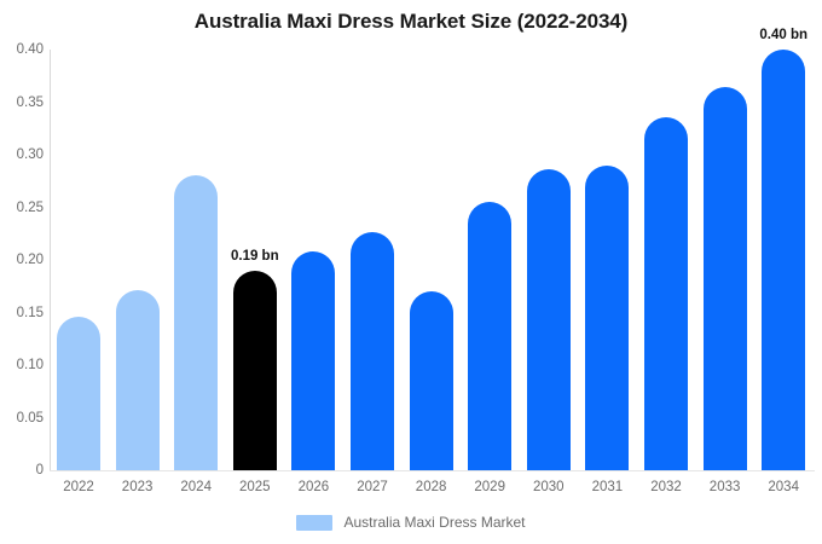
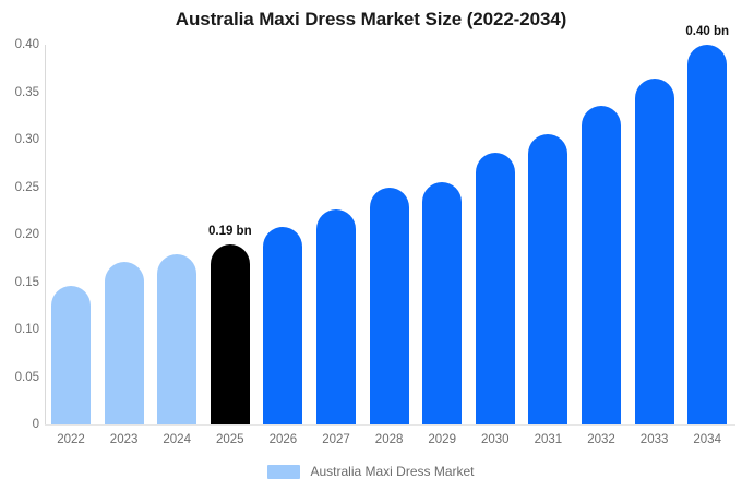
2024: 0.28 -> 0.18
2028: 0.17 -> 0.25
2031: 0.29 -> 0.31
